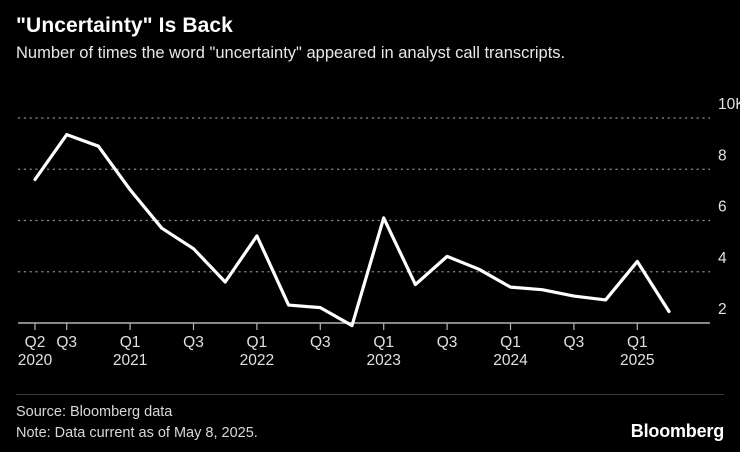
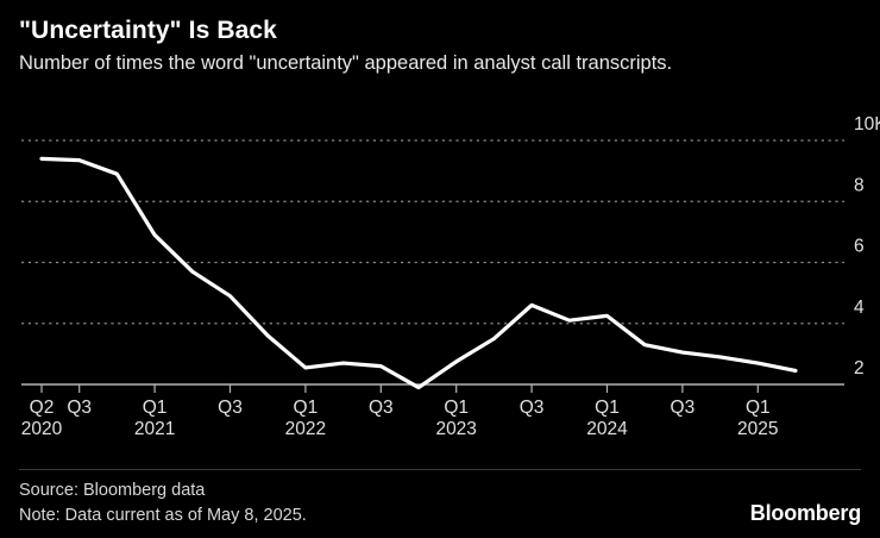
Q2 2020: 7.6K -> 9.4K
Q1 2021: 7.2K -> 6.9K
Q1 2022: 5.4K -> 2.6K
Q1 2023: 6.1K -> 2.8K
Q1 2024: 3.4K -> 4.2K
Q1 2025: 4.4K -> 2.7K
